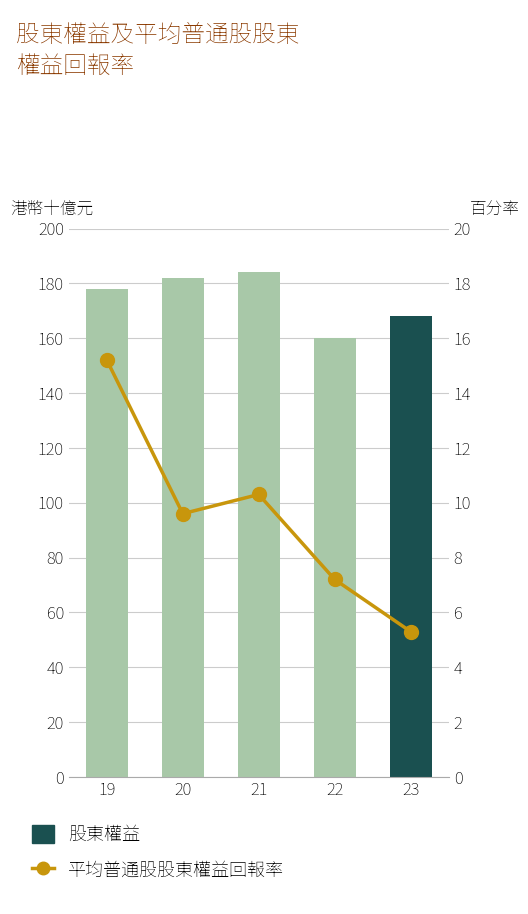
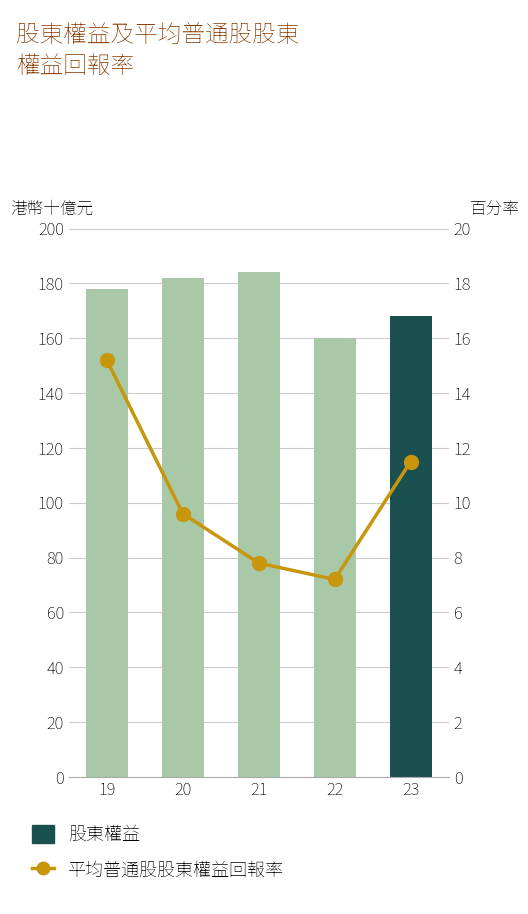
平均普通股股東權益回報率/21: 10.3 -> 7.8
平均普通股股東權益回報率/23: 5.3 -> 11.5
